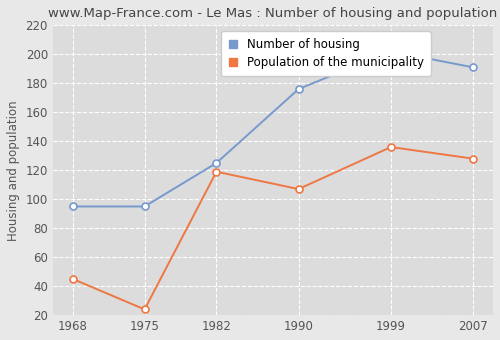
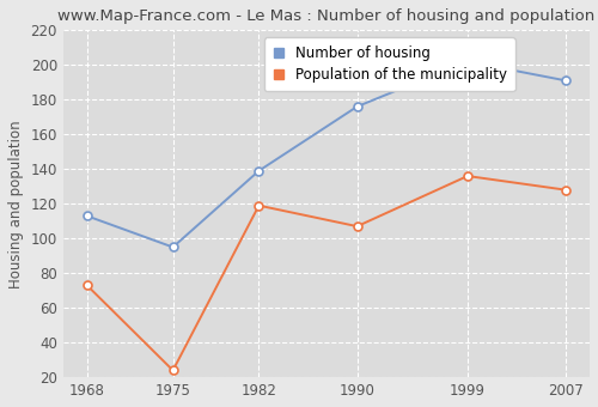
Number of housing/1968: 95 -> 113
Population of the municipality/1968: 45 -> 73
Number of housing/1982: 125 -> 139
